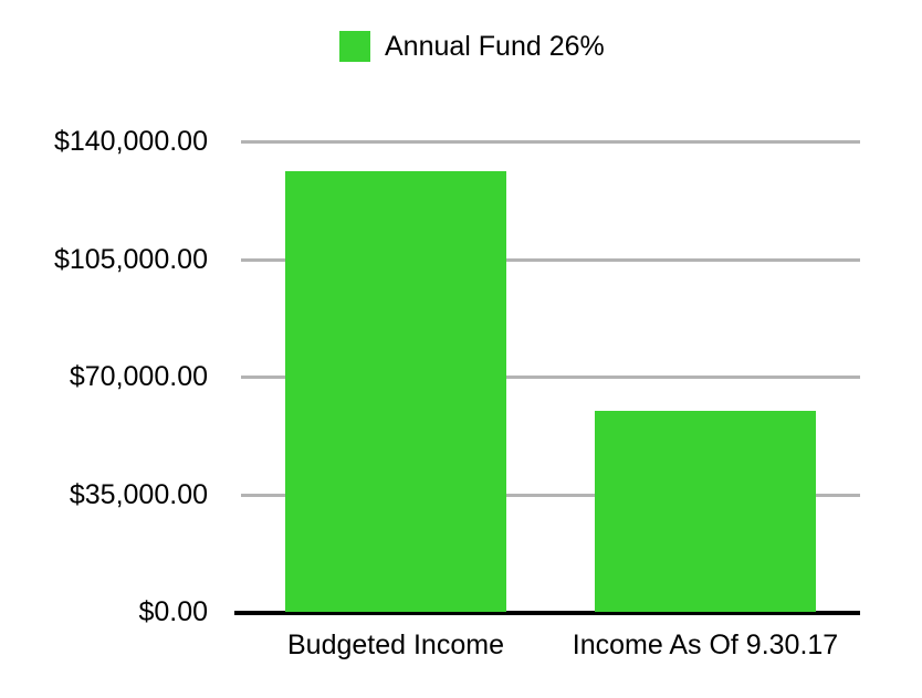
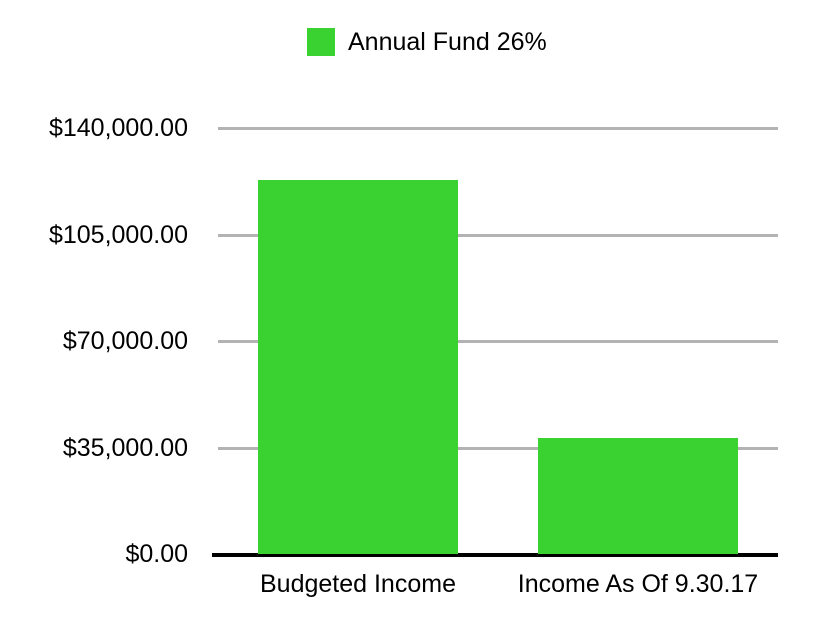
Budgeted Income: $131000 -> $123000
Income As Of 9.30.17: $60000 -> $38000
